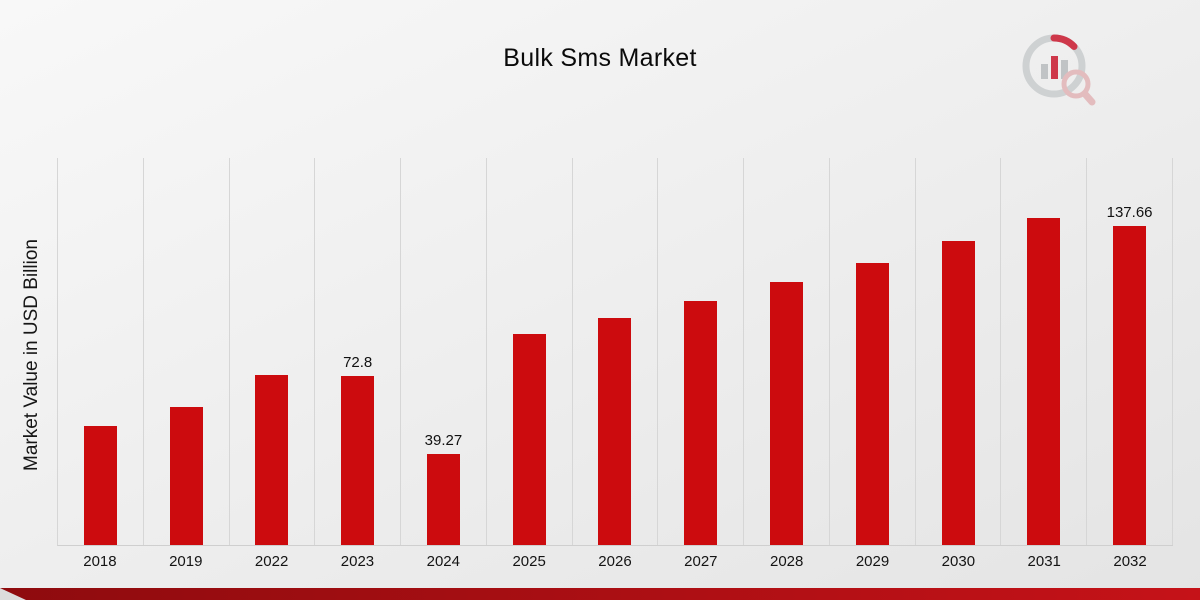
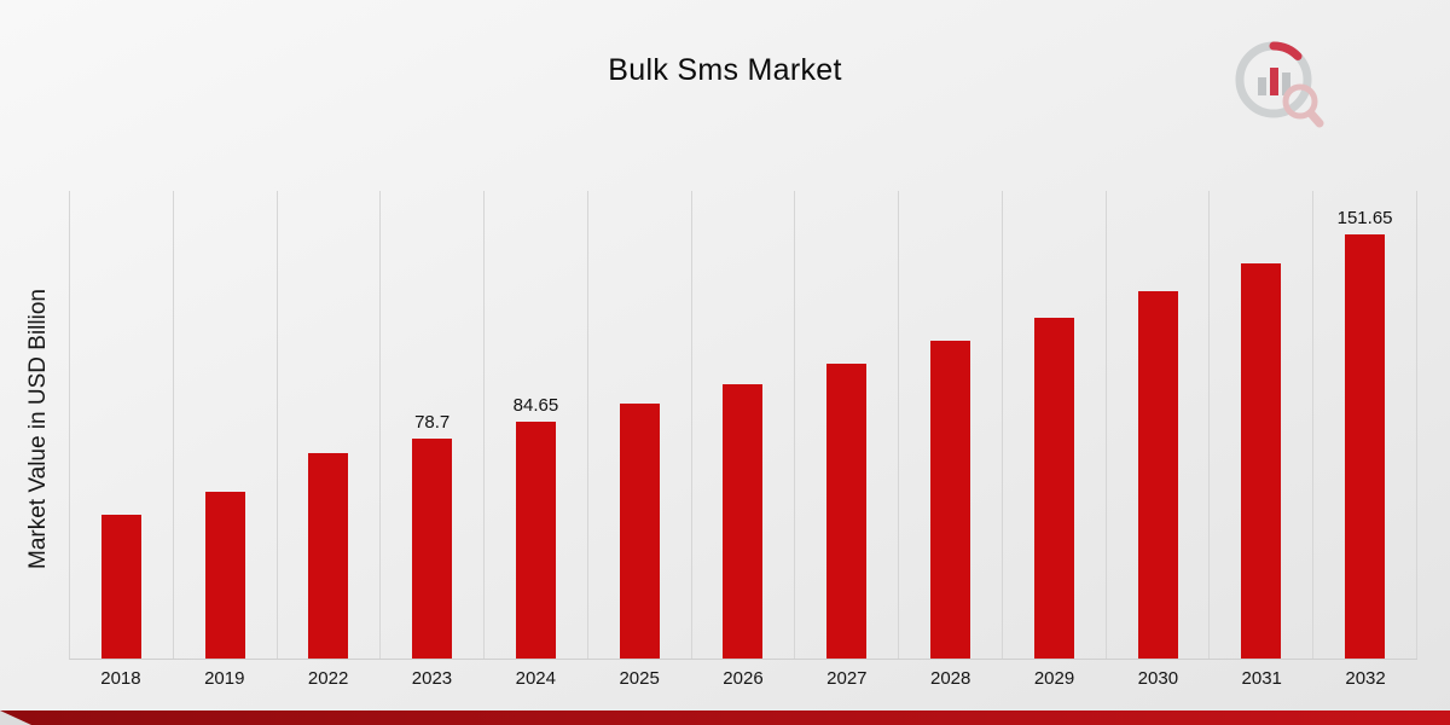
2023: 72.8 -> 78.7
2024: 39.27 -> 84.65
2032: 137.66 -> 151.65
